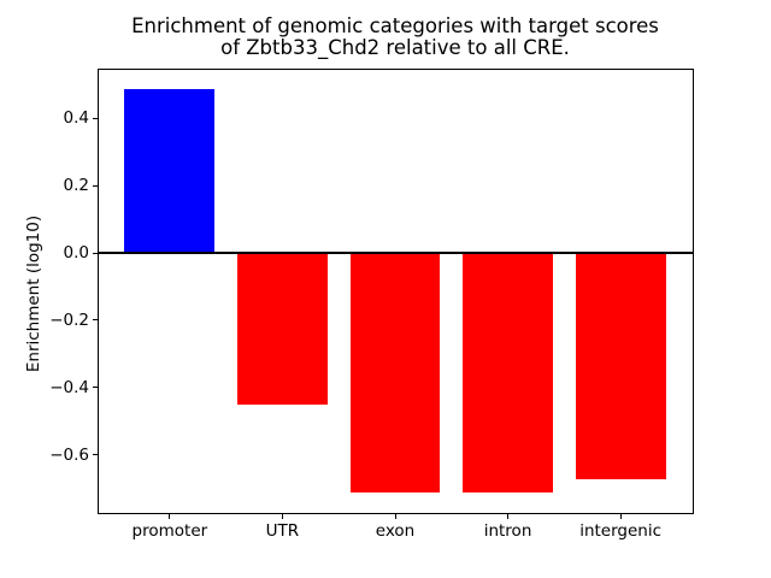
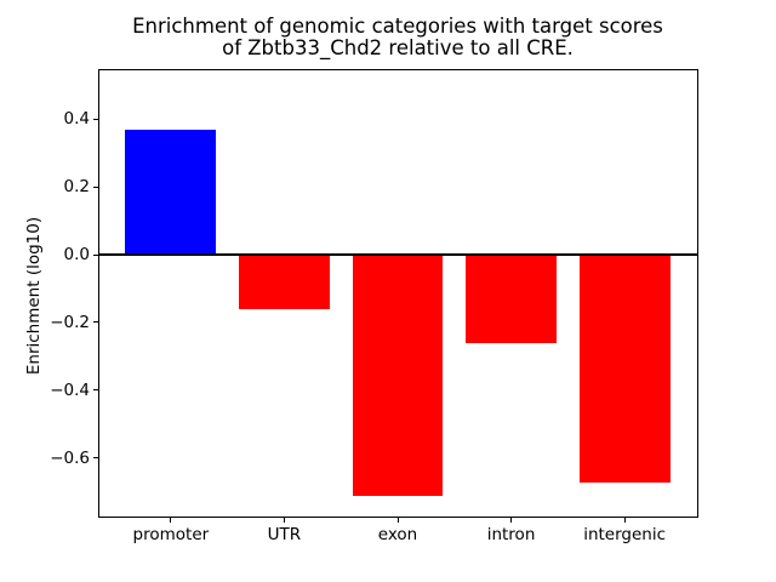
promoter: 0.49 -> 0.37
UTR: -0.45 -> -0.16
intron: -0.71 -> -0.26
